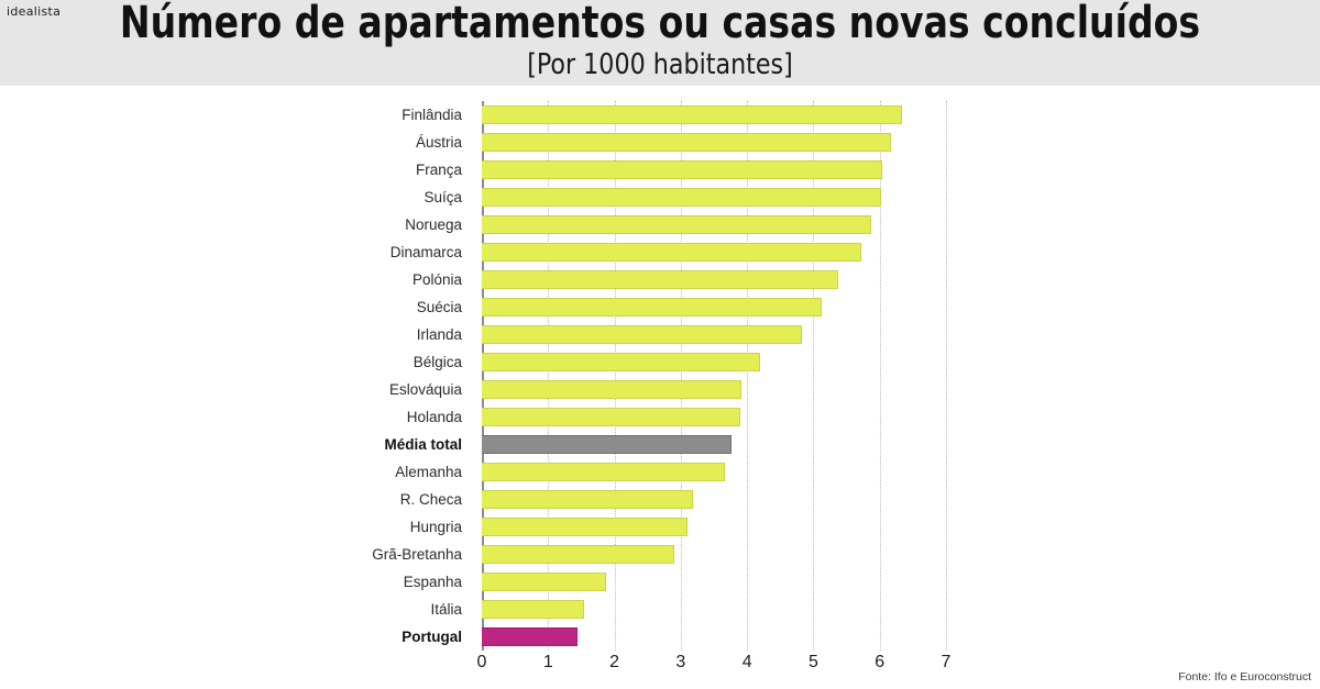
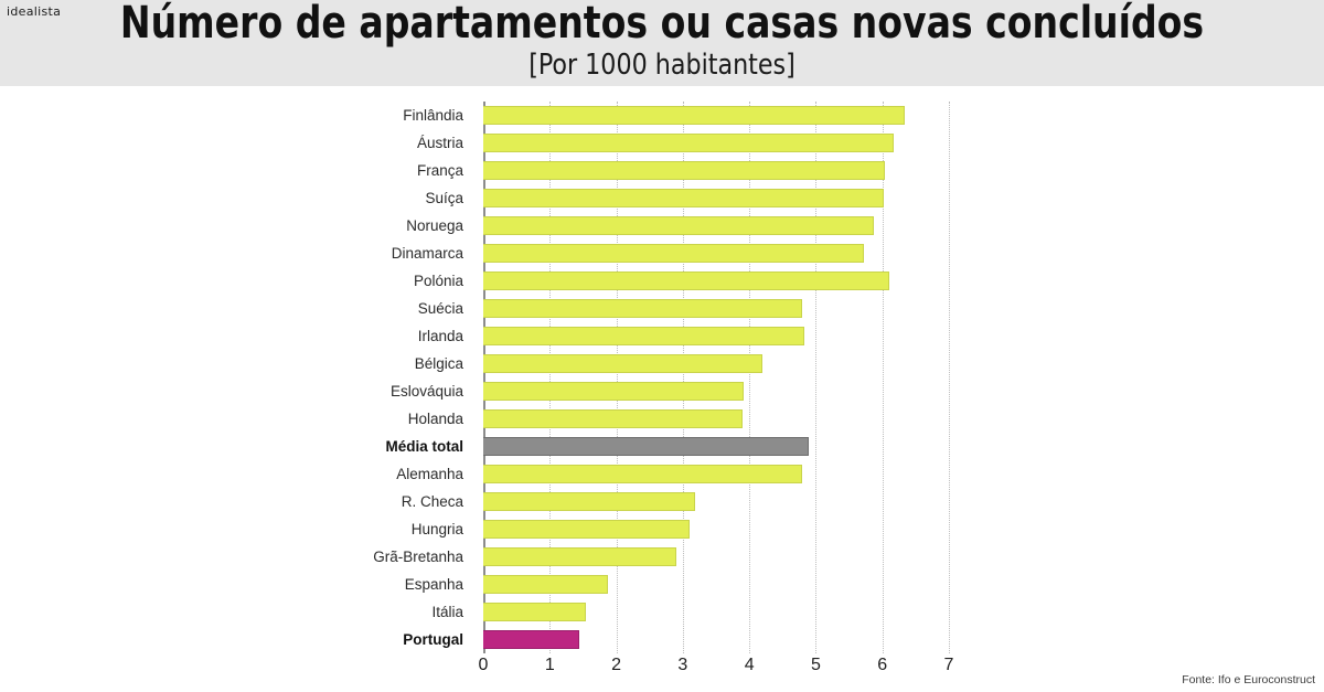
Polónia: 5.4 -> 6.1
Suécia: 5.1 -> 4.8
Média total: 3.8 -> 4.9
Alemanha: 3.7 -> 4.8
